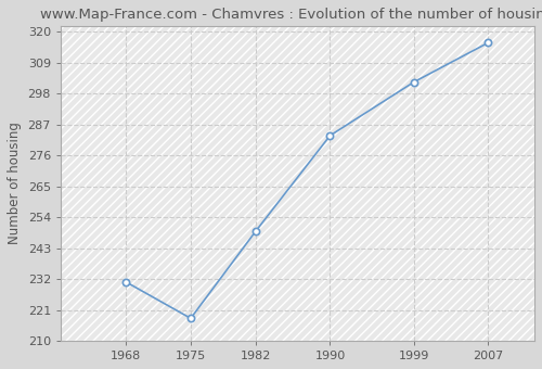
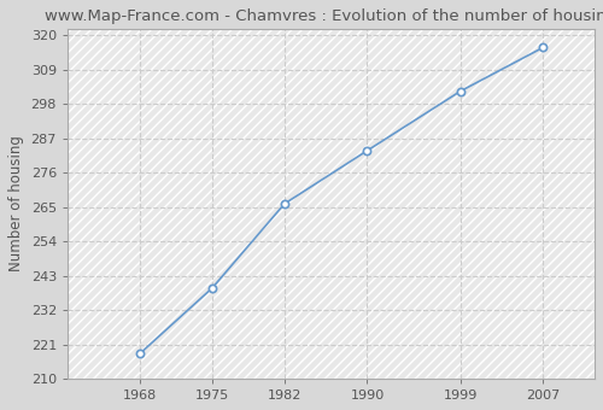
1968: 231 -> 218
1975: 218 -> 239
1982: 249 -> 266
